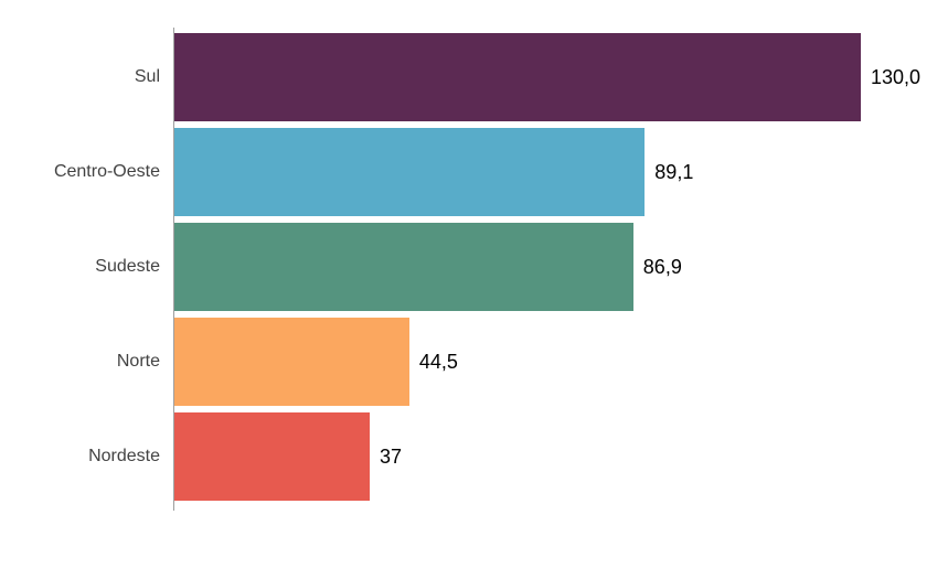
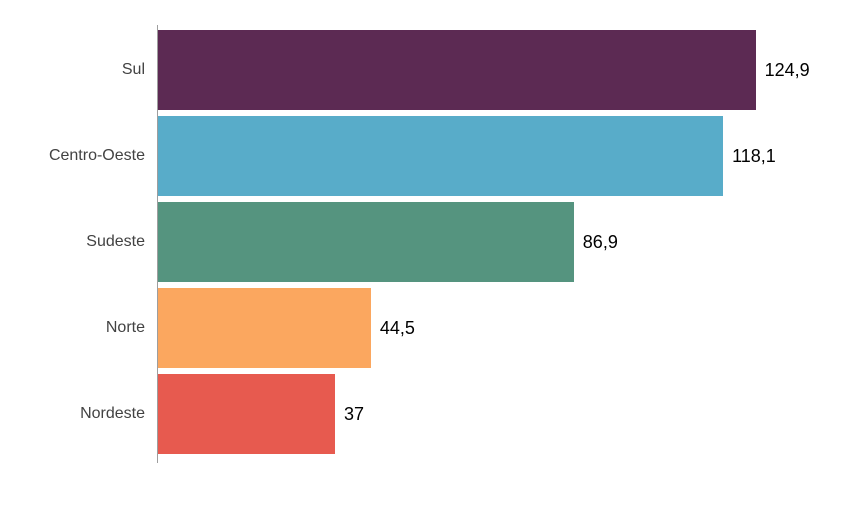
Sul: 130,0 -> 124,9
Centro-Oeste: 89,1 -> 118,1
